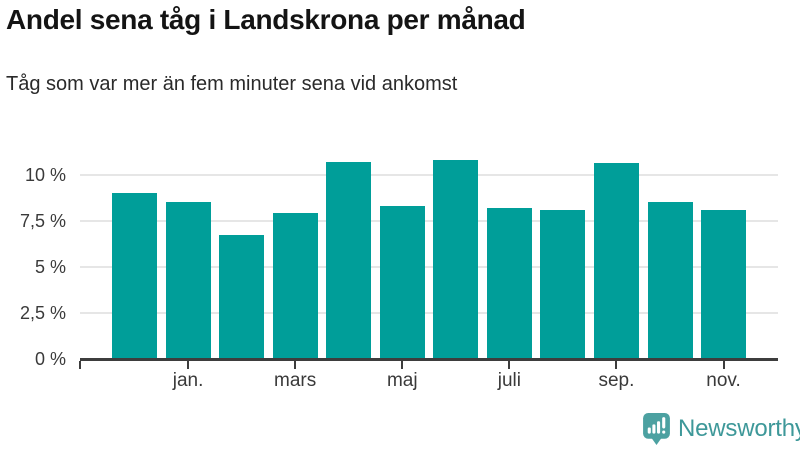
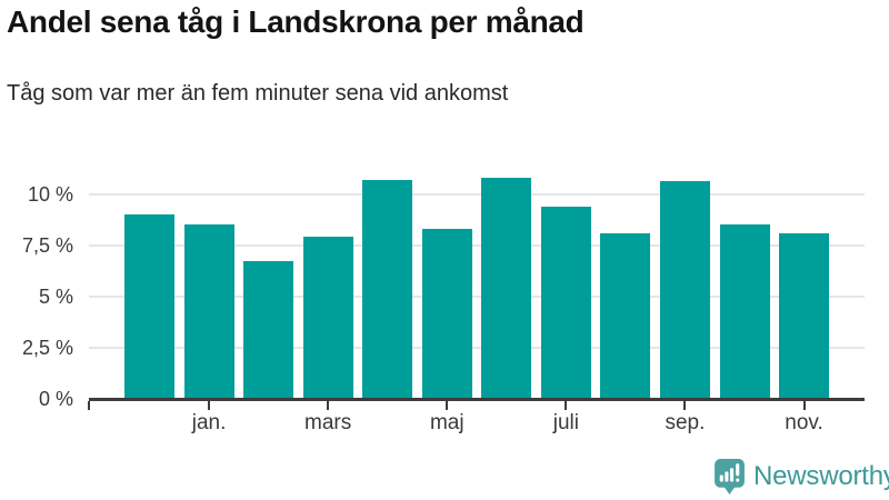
juli: 8.2% -> 9.4%
